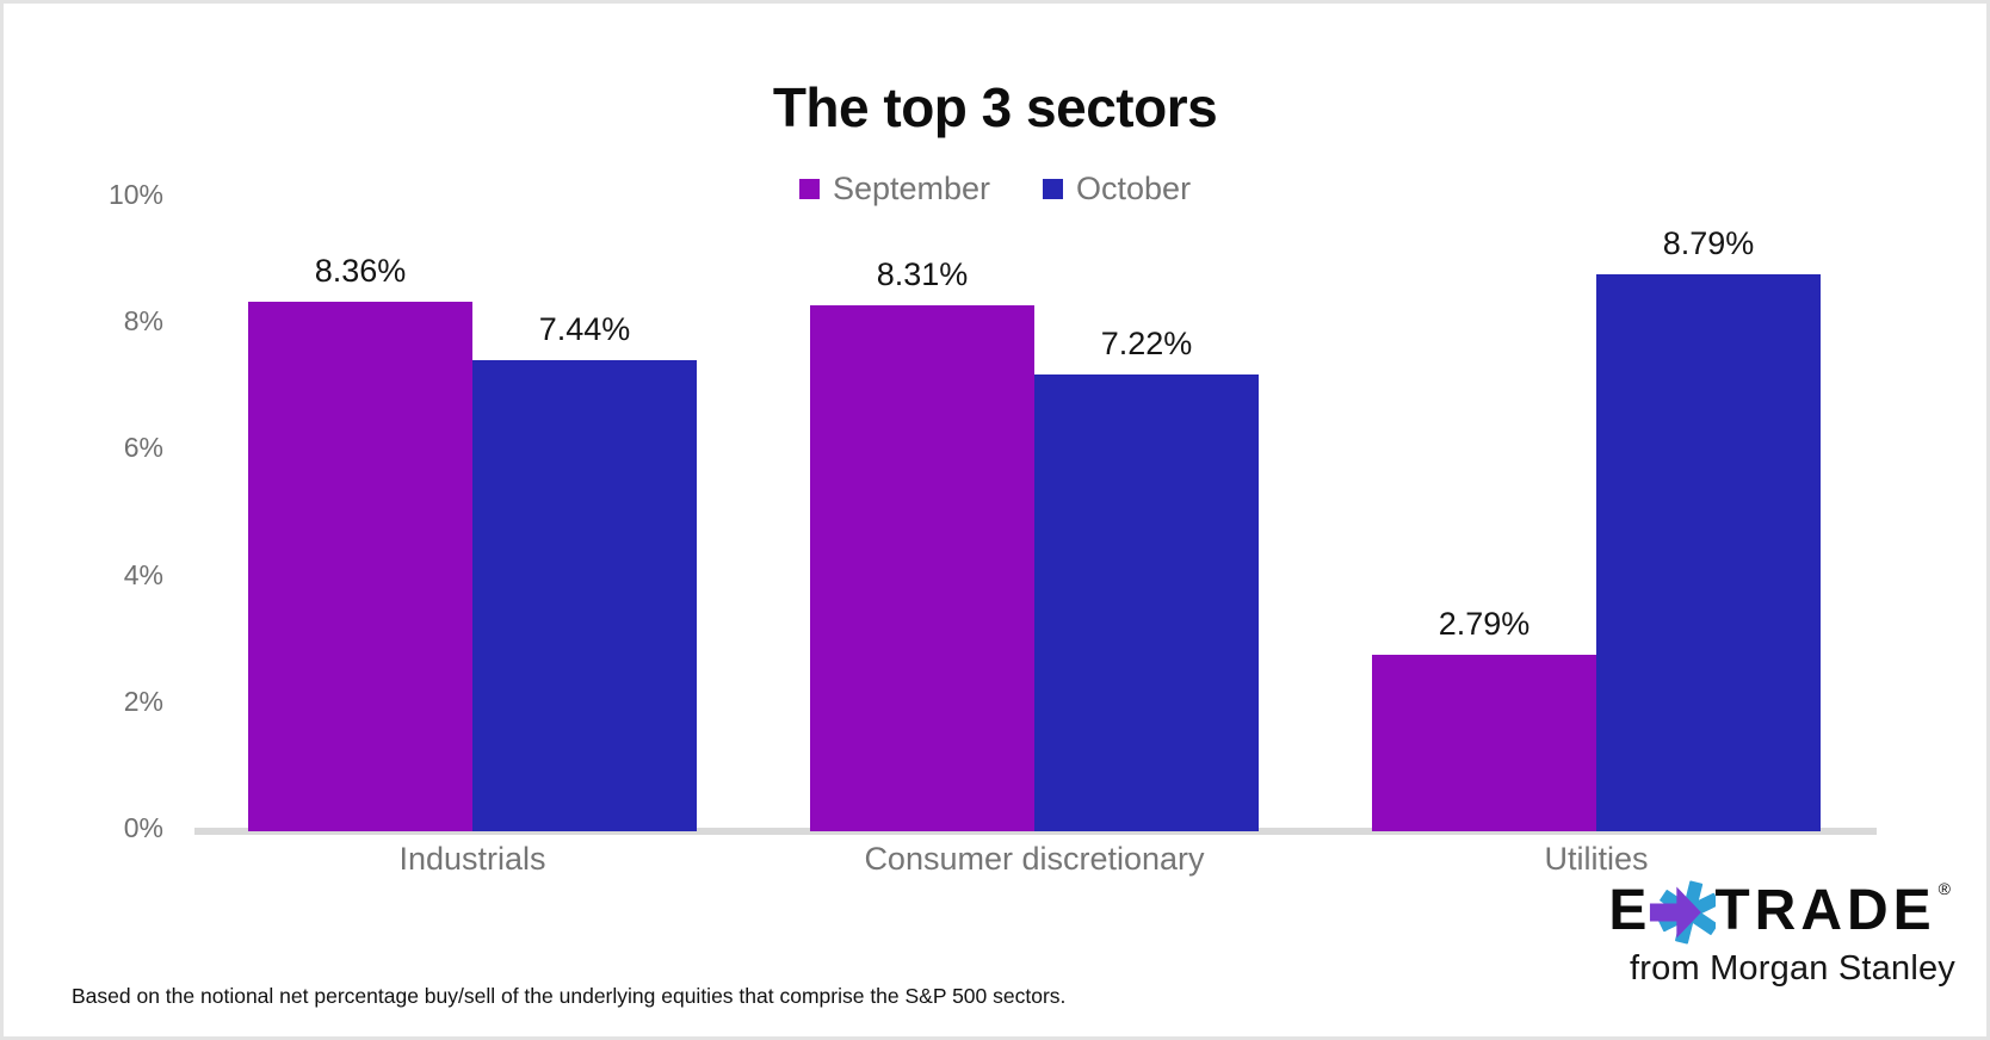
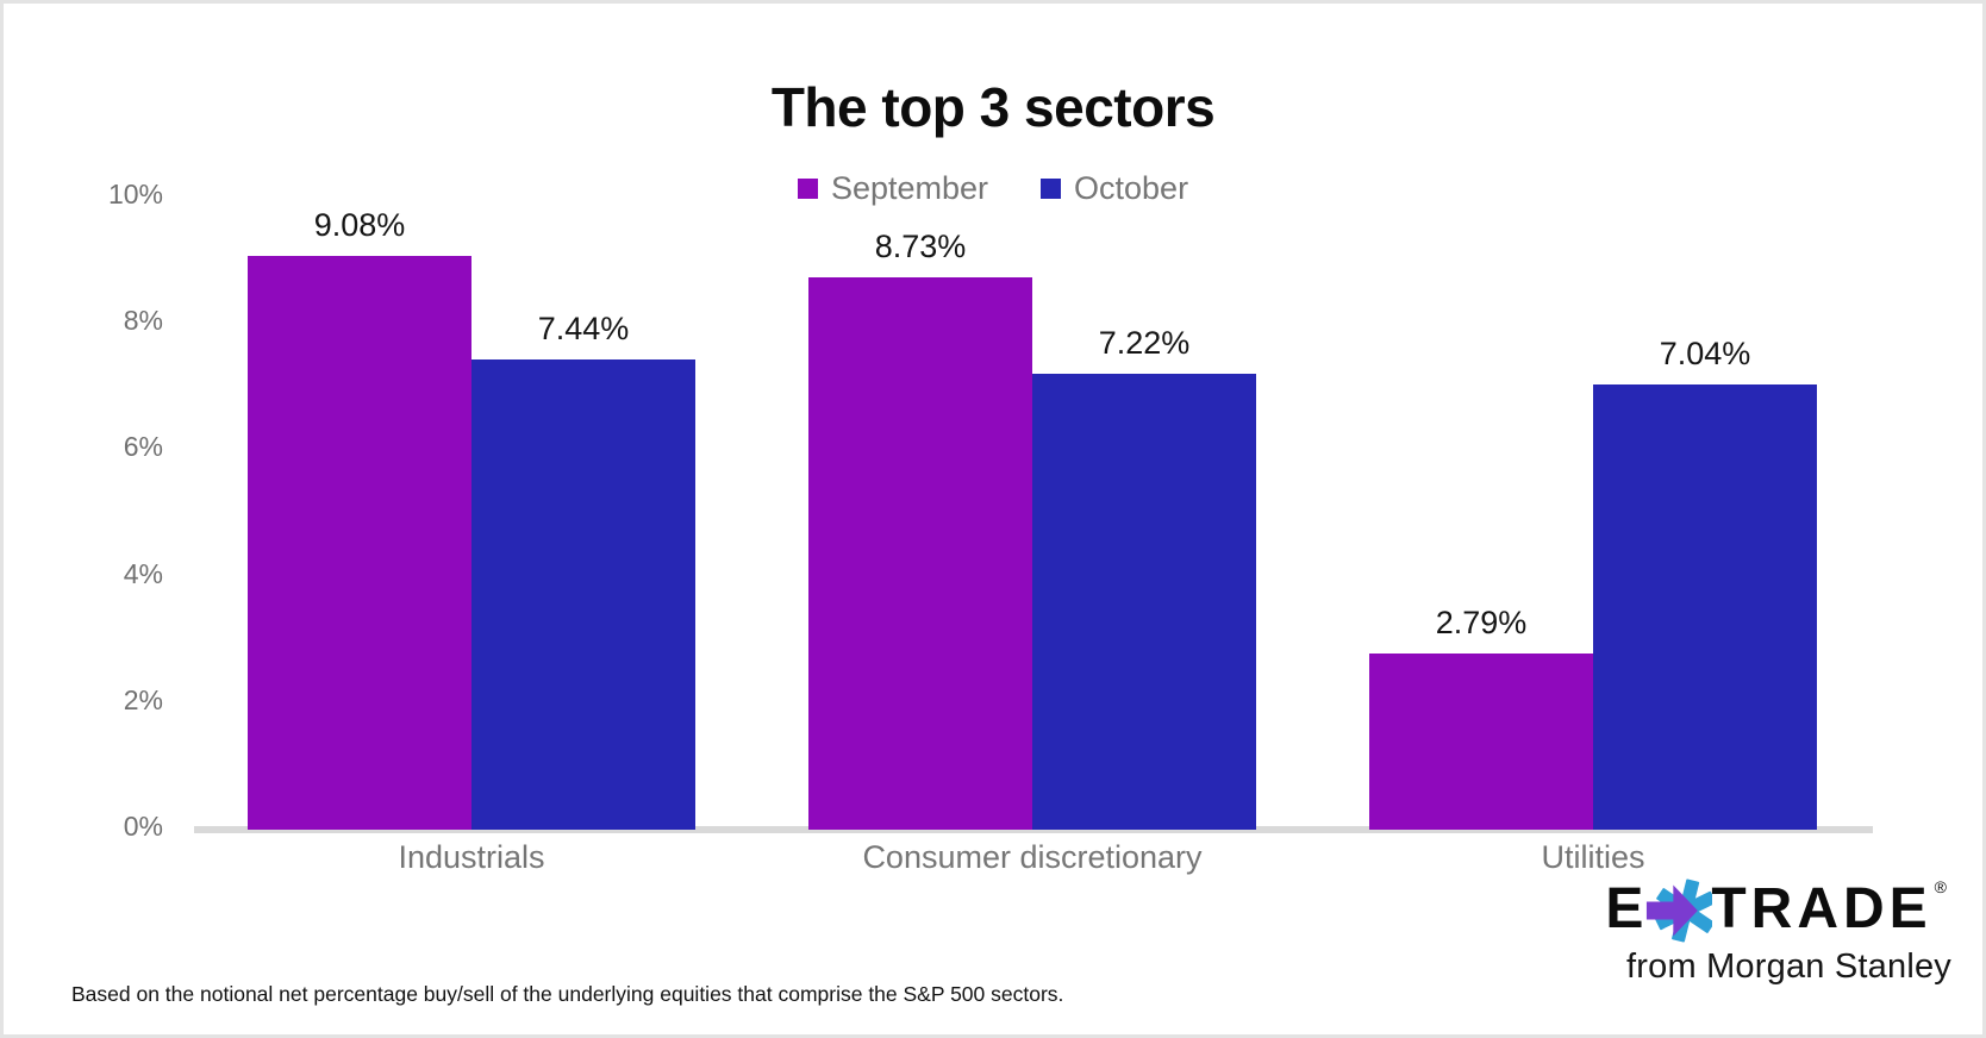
September/Industrials: 8.36% -> 9.08%
September/Consumer discretionary: 8.31% -> 8.73%
October/Utilities: 8.79% -> 7.04%
